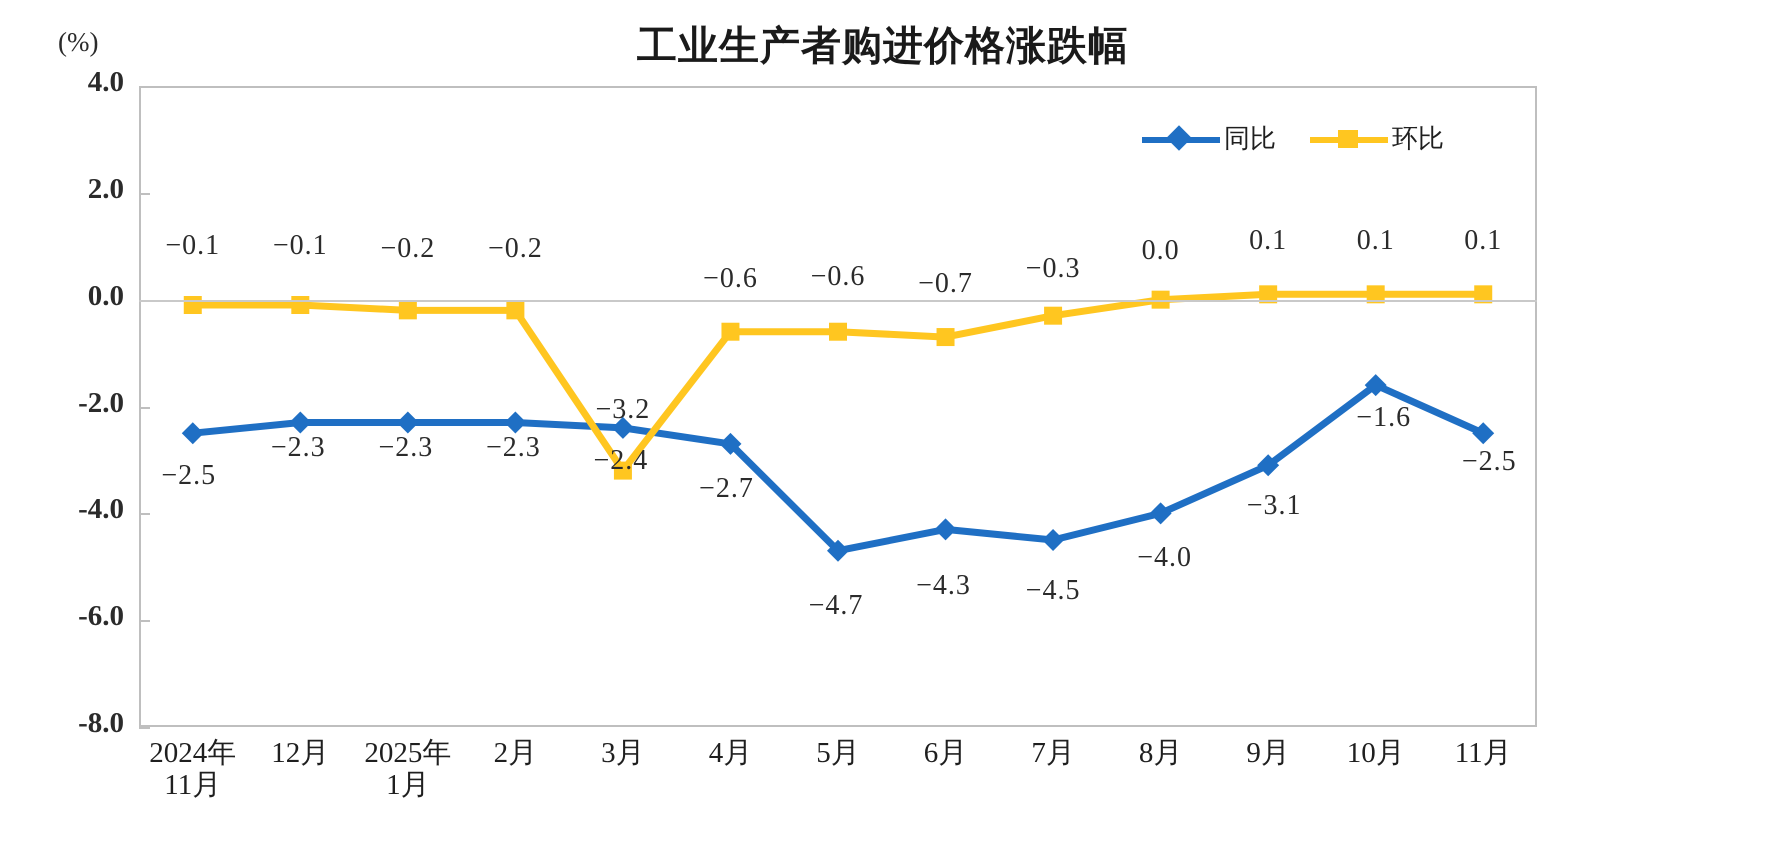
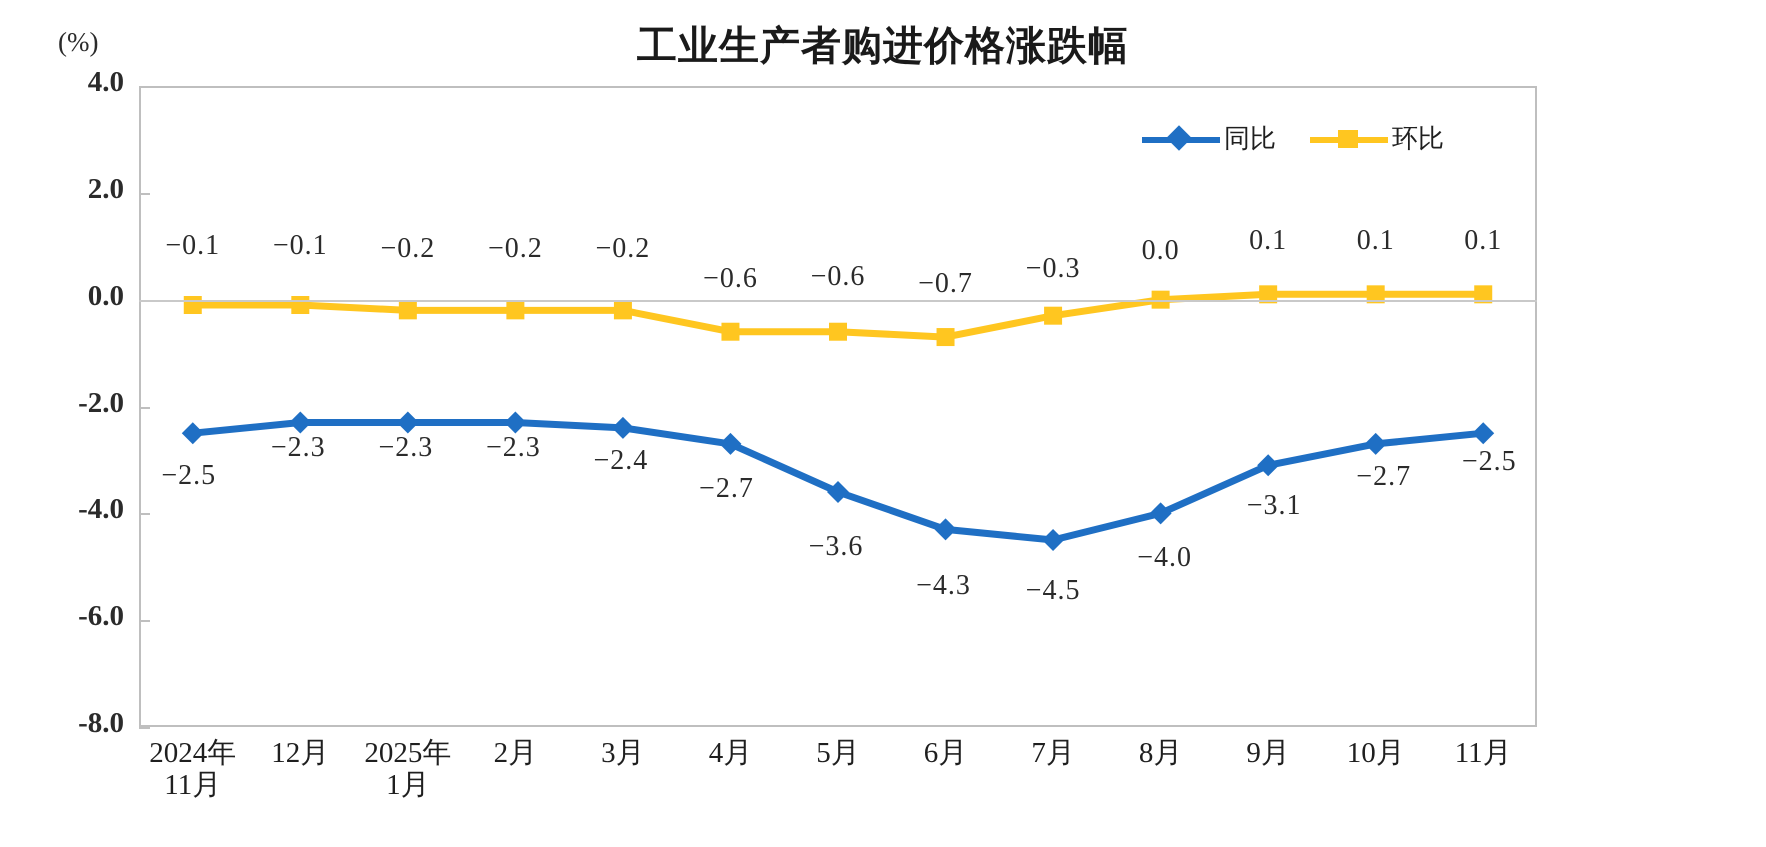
环比/3月: −3.2 -> −0.2
同比/5月: −4.7 -> −3.6
同比/10月: −1.6 -> −2.7
